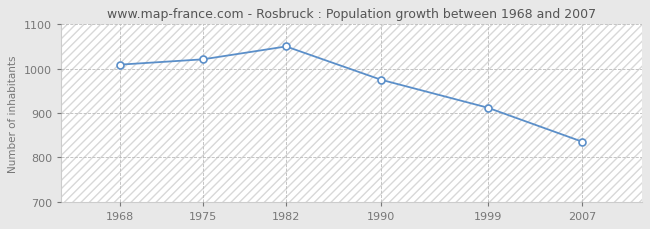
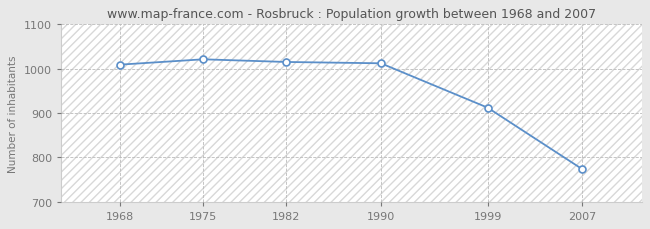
1982: 1050 -> 1015
1990: 975 -> 1012
2007: 835 -> 773
